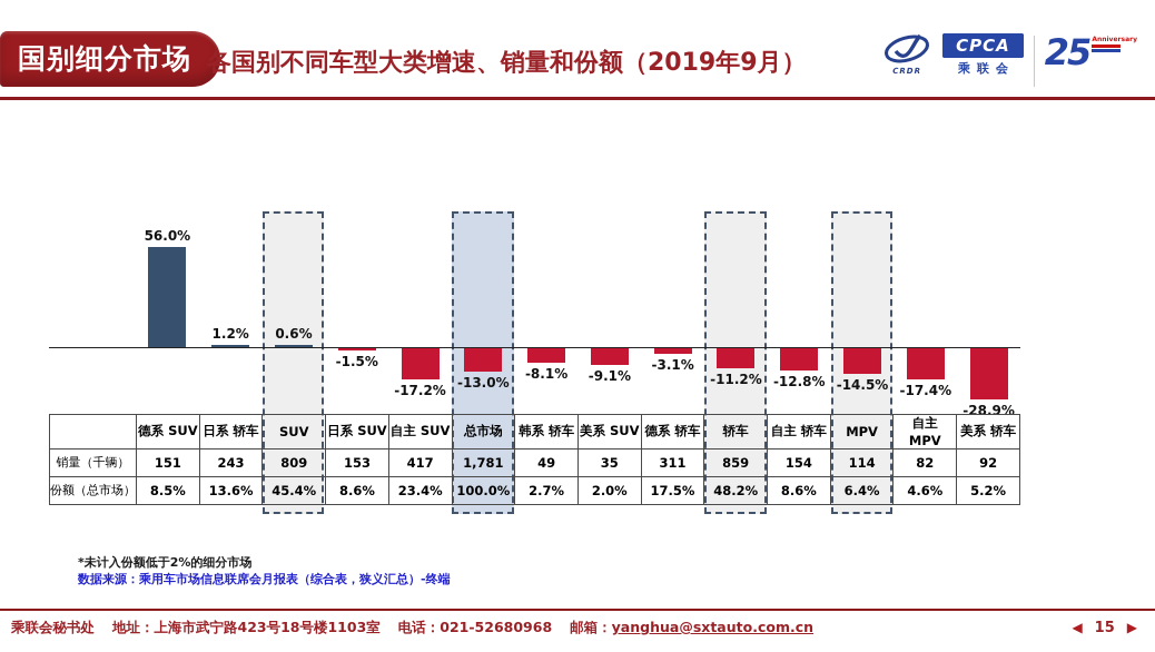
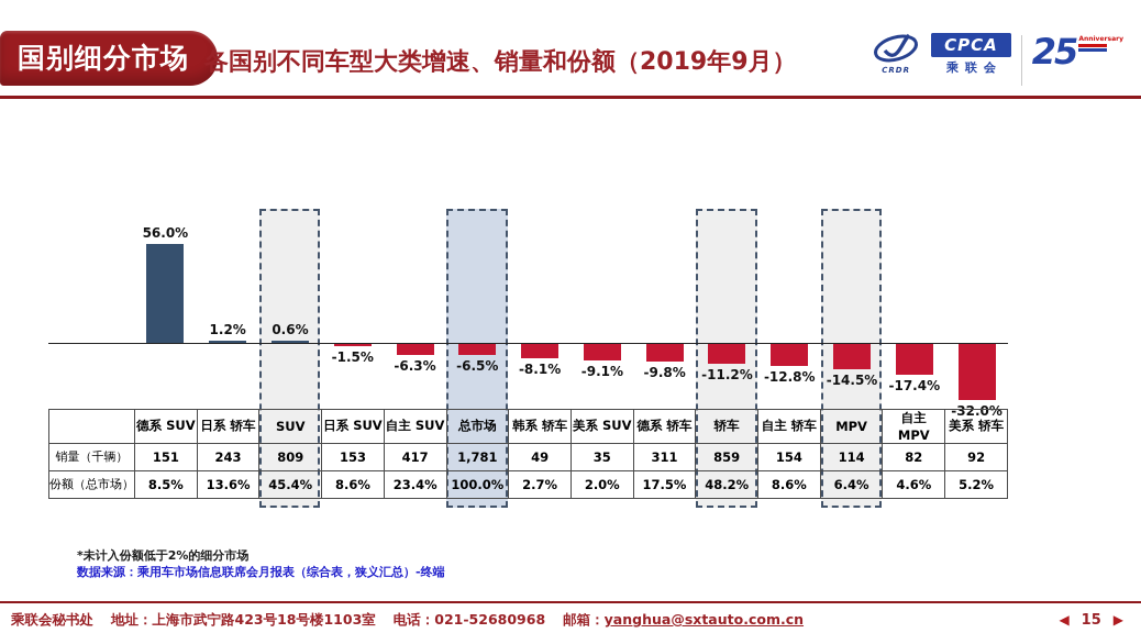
自主 SUV: -17.2% -> -6.3%
总市场: -13.0% -> -6.5%
德系 轿车: -3.1% -> -9.8%
美系 轿车: -28.9% -> -32.0%
